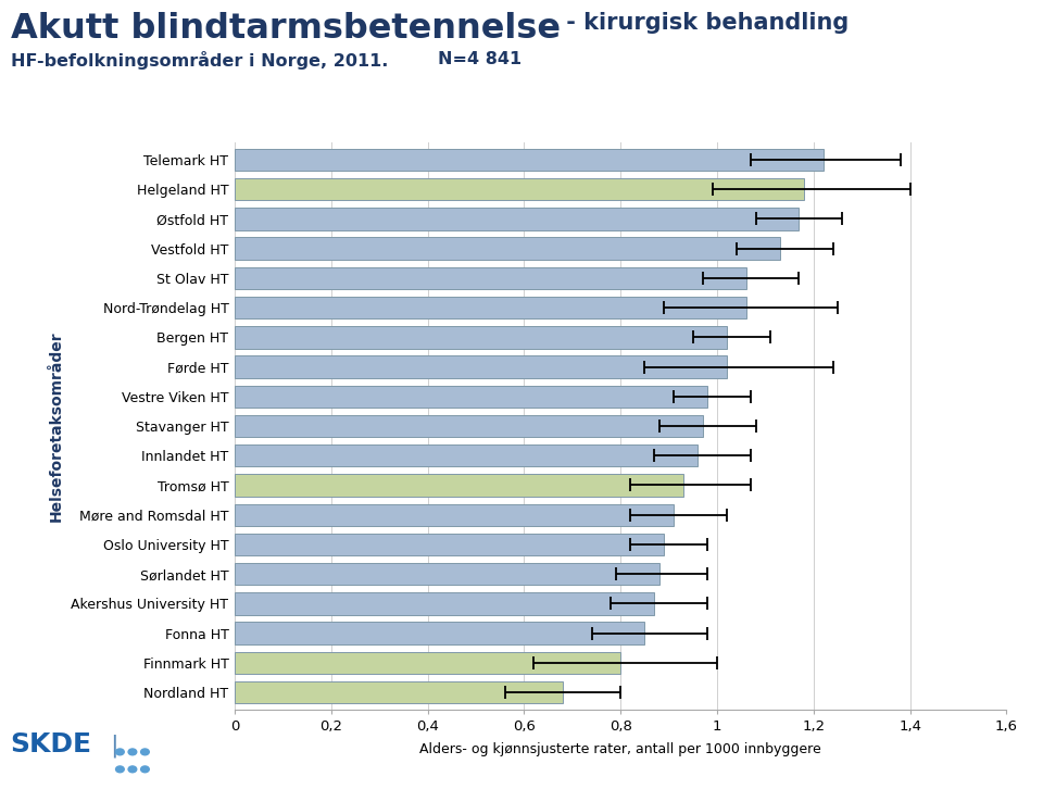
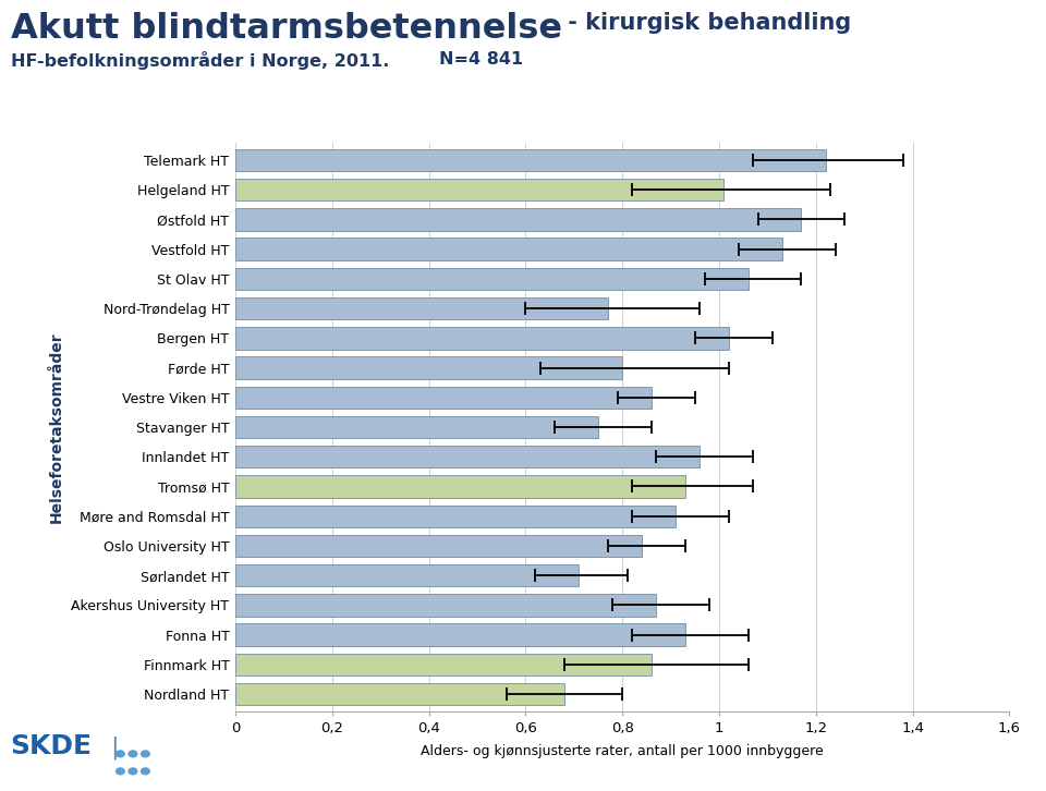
Helgeland HT: 1,18 -> 1,01
Nord-Trøndelag HT: 1,06 -> 0,77
Førde HT: 1,02 -> 0,80
Vestre Viken HT: 0,98 -> 0,86
Stavanger HT: 0,97 -> 0,75
Oslo University HT: 0,89 -> 0,84
Sørlandet HT: 0,88 -> 0,71
Fonna HT: 0,85 -> 0,93
Finnmark HT: 0,80 -> 0,86
